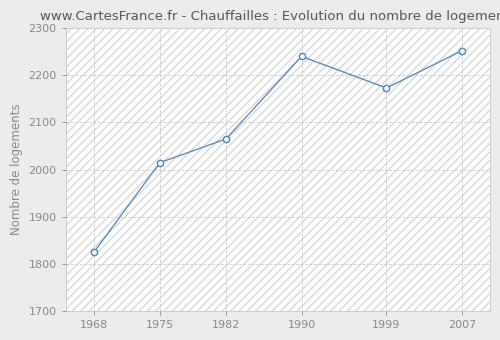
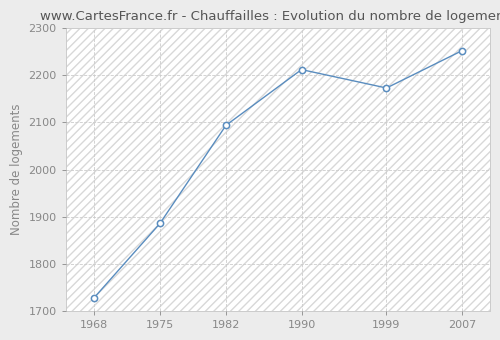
1968: 1825 -> 1728
1975: 2015 -> 1886
1982: 2065 -> 2094
1990: 2240 -> 2212
